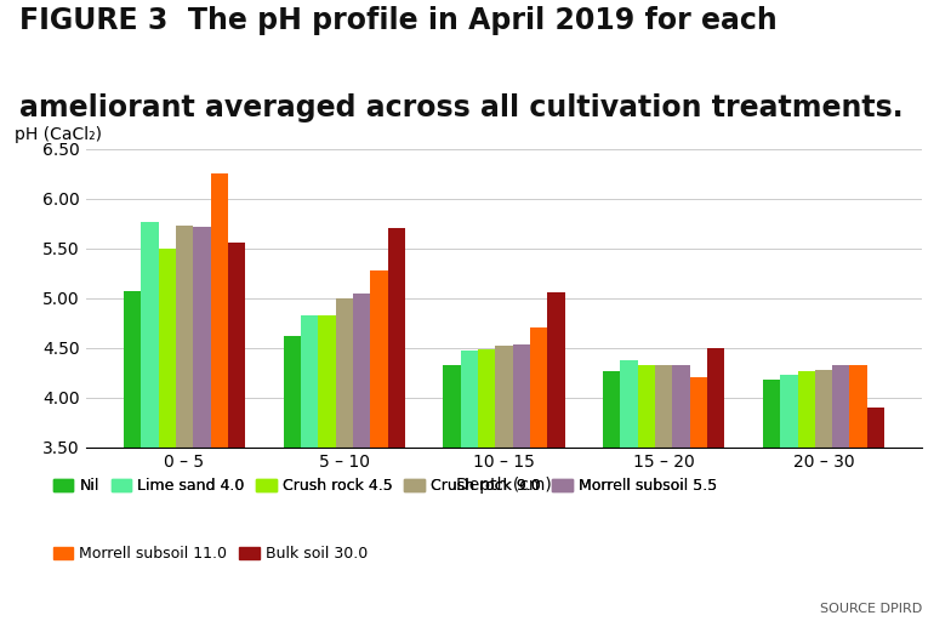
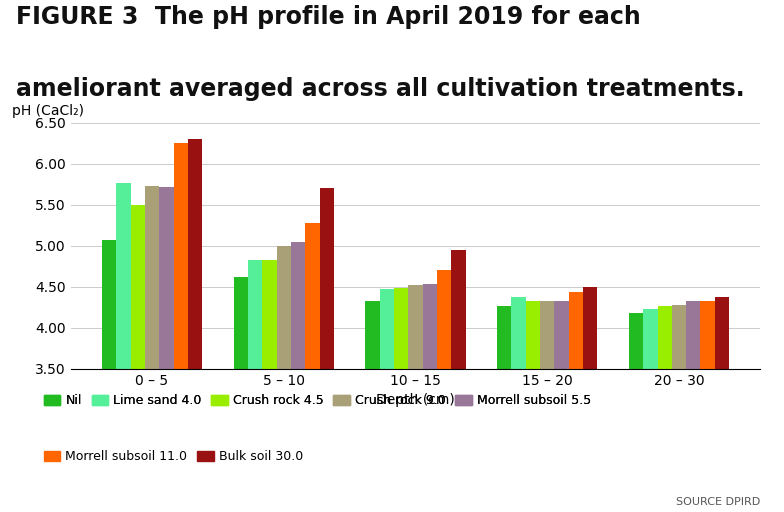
Bulk soil 30.0/0 – 5: 5.56 -> 6.30
Bulk soil 30.0/10 – 15: 5.06 -> 4.95
Morrell subsoil 11.0/15 – 20: 4.20 -> 4.43
Bulk soil 30.0/20 – 30: 3.90 -> 4.37
